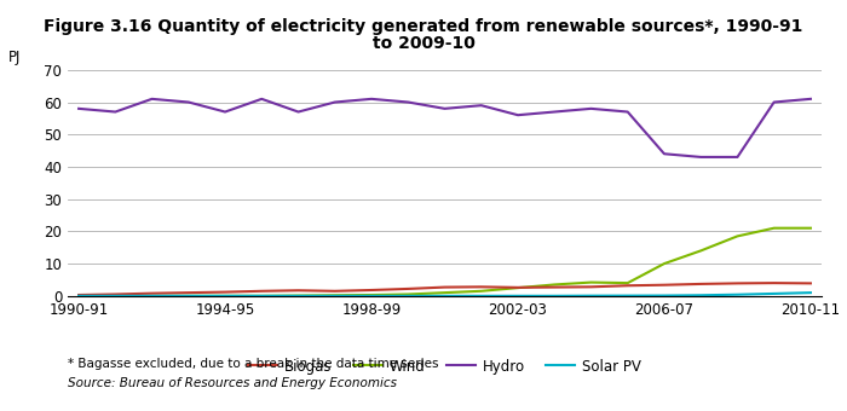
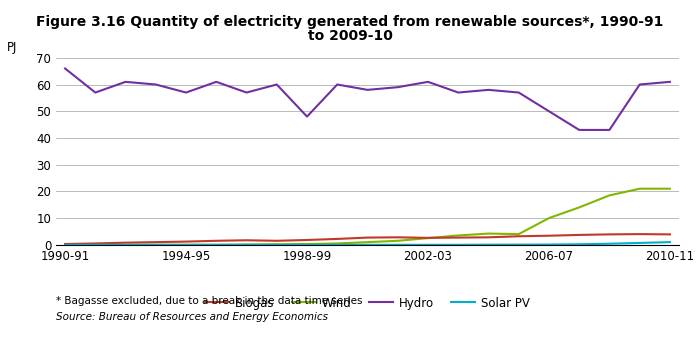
Hydro/1990-91: 58 -> 66
Hydro/1998-99: 61 -> 48
Hydro/2002-03: 56 -> 61
Hydro/2006-07: 44 -> 50
